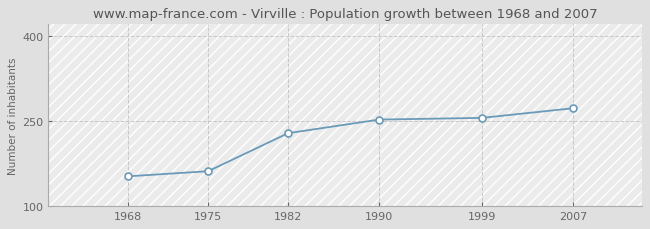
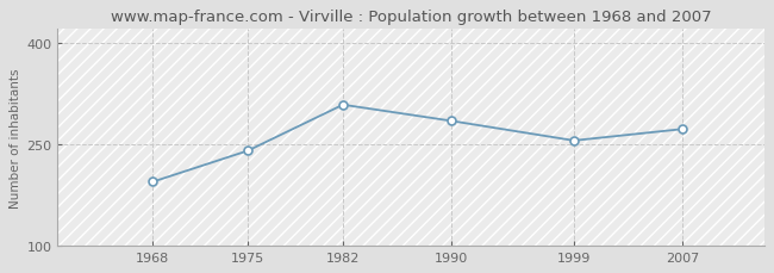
1968: 152 -> 194
1975: 161 -> 240
1982: 228 -> 308
1990: 252 -> 284
